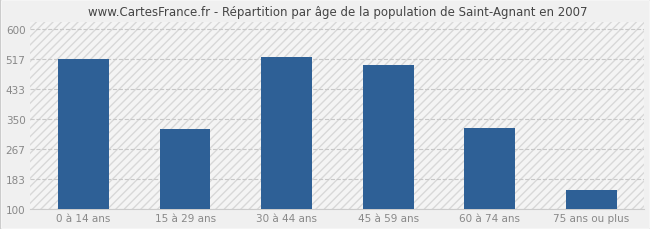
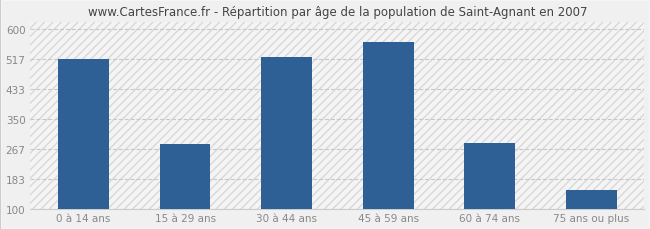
15 à 29 ans: 320 -> 280
45 à 59 ans: 500 -> 562
60 à 74 ans: 325 -> 281
